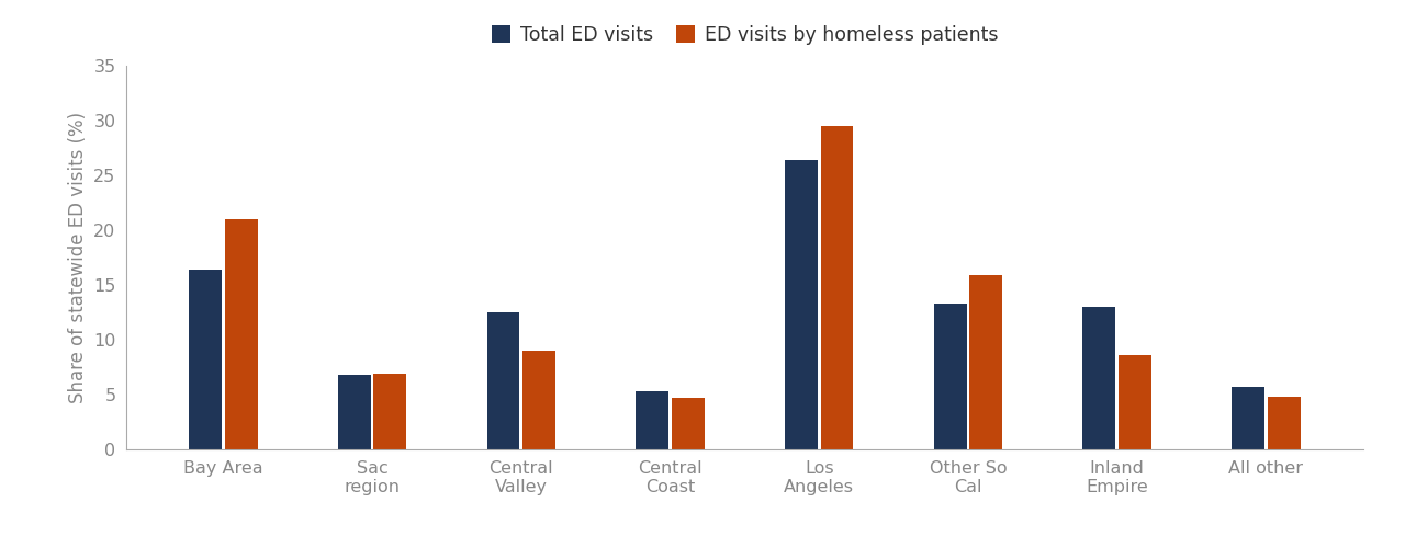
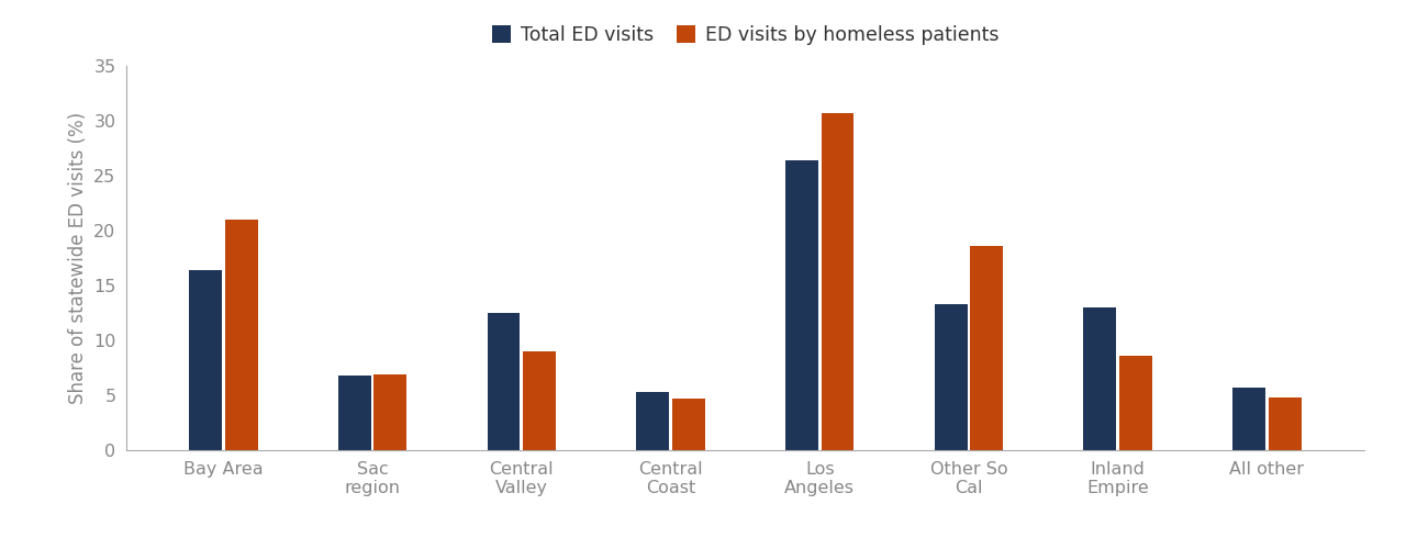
ED visits by homeless patients/Los Angeles: 29.5 -> 30.7
ED visits by homeless patients/Other So Cal: 15.9 -> 18.6
